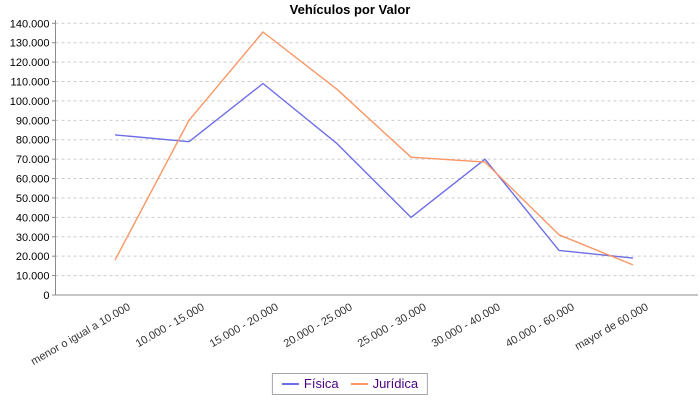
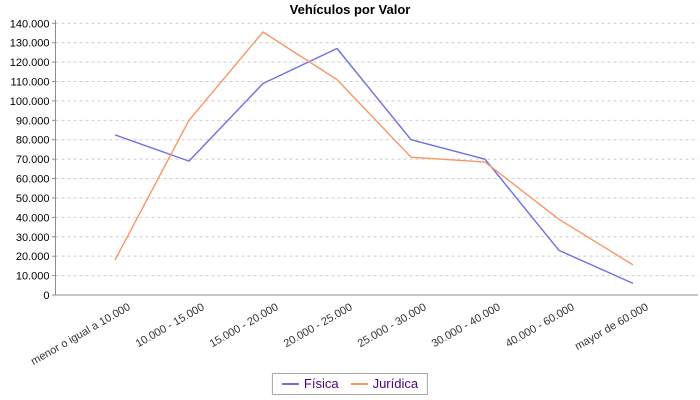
Física/10.000 - 15.000: 79000 -> 69000
Física/20.000 - 25.000: 78000 -> 127000
Jurídica/20.000 - 25.000: 106000 -> 111000
Física/25.000 - 30.000: 40000 -> 80000
Jurídica/40.000 - 60.000: 31000 -> 39000
Física/mayor de 60.000: 19000 -> 6000
